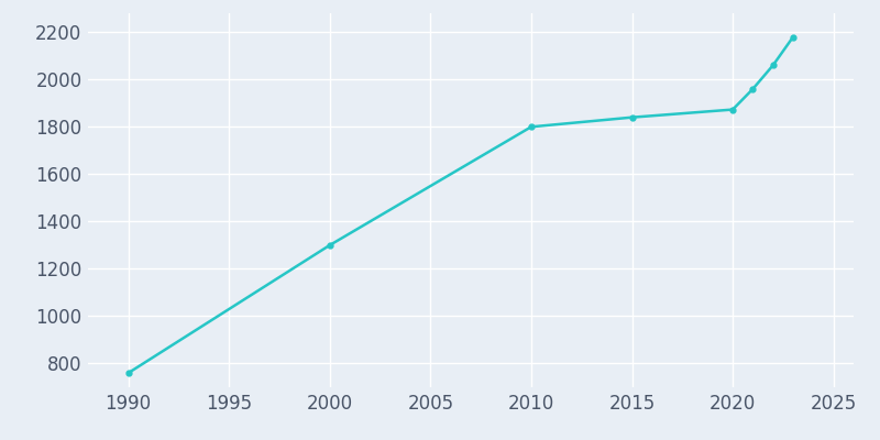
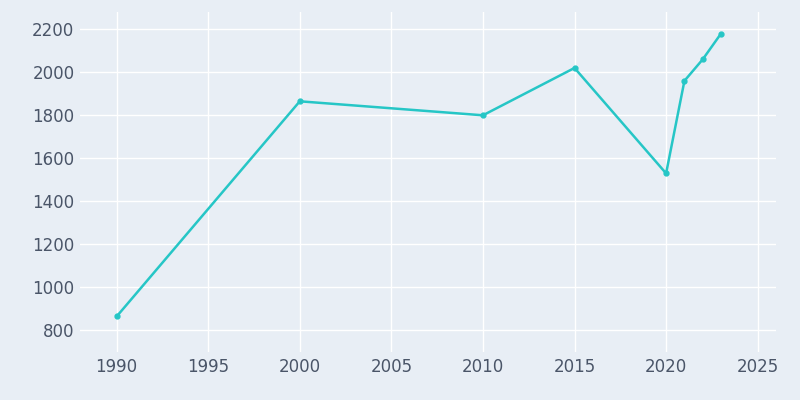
1990: 760 -> 865
2000: 1300 -> 1865
2015: 1840 -> 2020
2020: 1873 -> 1530
